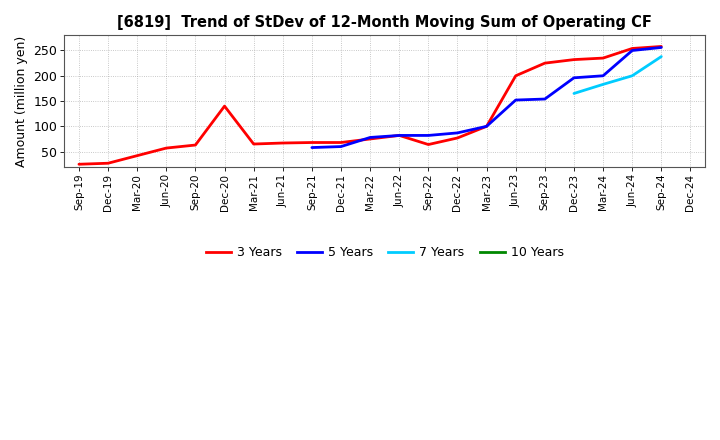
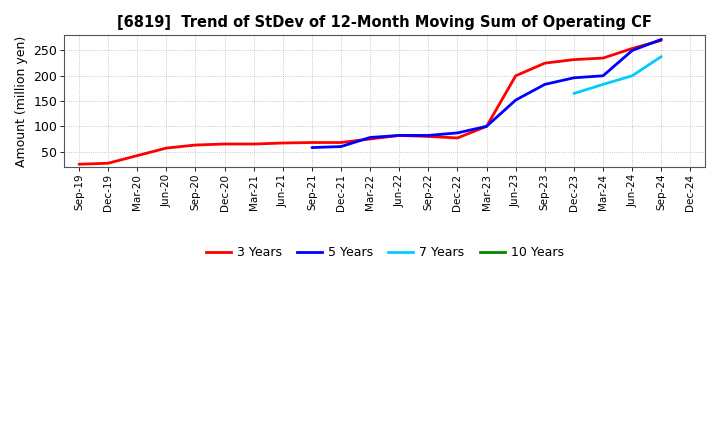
3 Years/Dec-20: 140 -> 65
3 Years/Sep-22: 64 -> 80
5 Years/Sep-23: 154 -> 183
3 Years/Sep-24: 258 -> 270
5 Years/Sep-24: 256 -> 272
